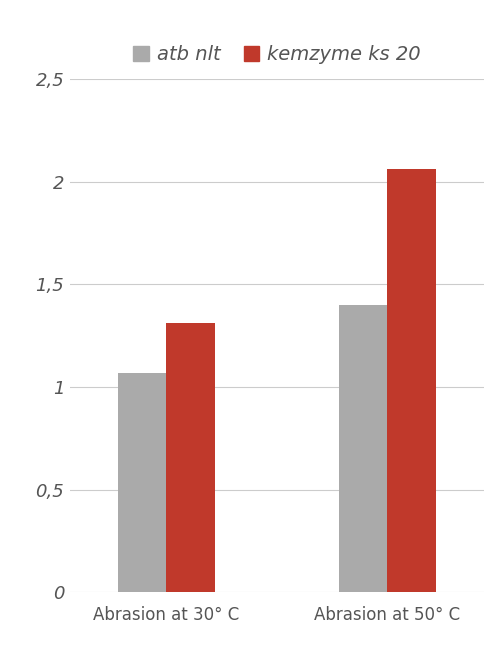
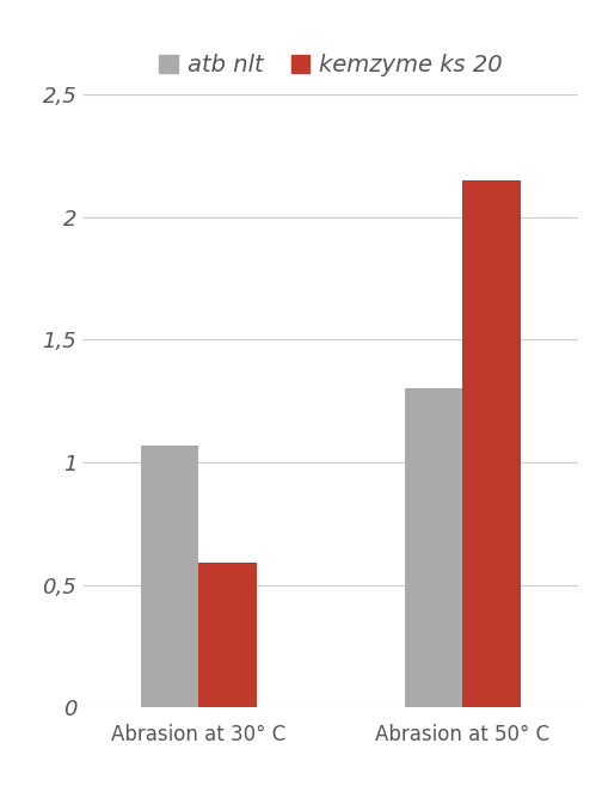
kemzyme ks 20/Abrasion at 30° C: 1,31 -> 0,59
atb nlt/Abrasion at 50° C: 1,40 -> 1,30
kemzyme ks 20/Abrasion at 50° C: 2,06 -> 2,15
